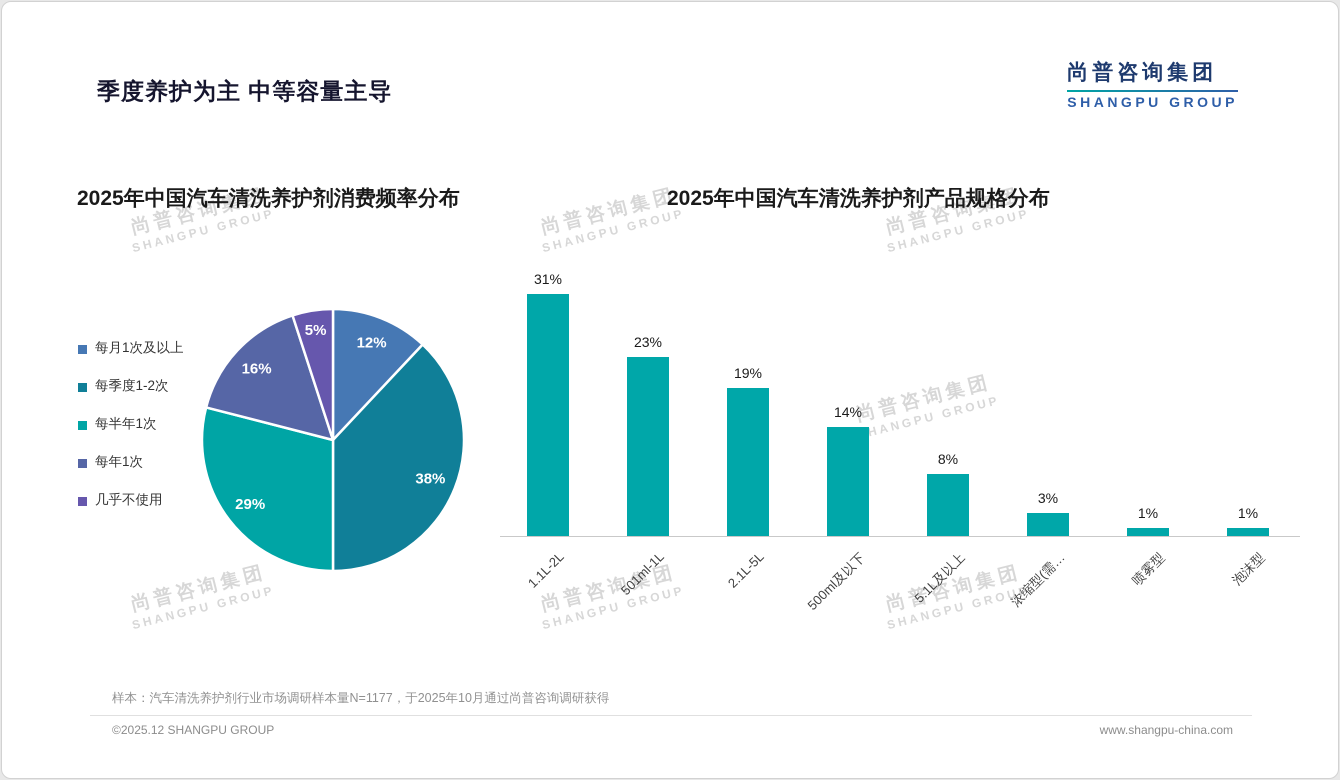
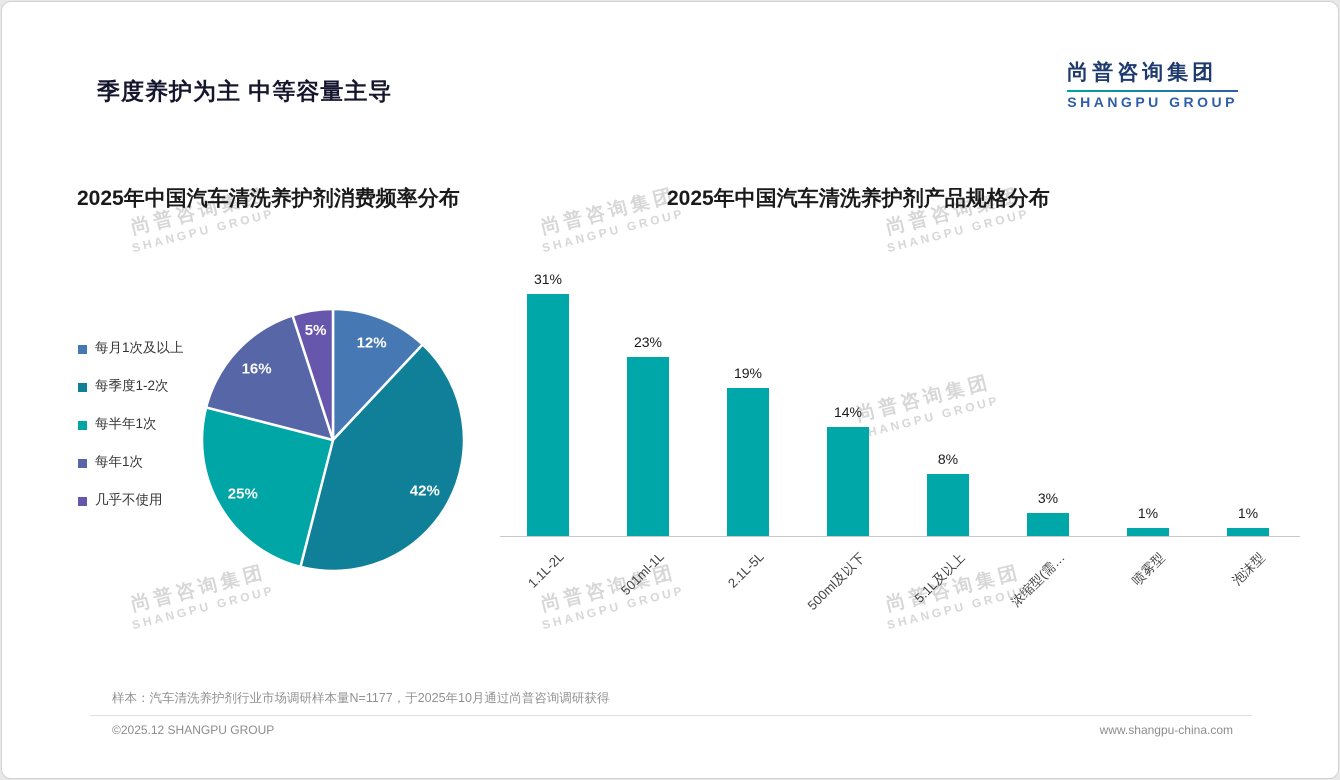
2025年中国汽车清洗养护剂消费频率分布/每季度1-2次: 38% -> 42%
2025年中国汽车清洗养护剂消费频率分布/每半年1次: 29% -> 25%
